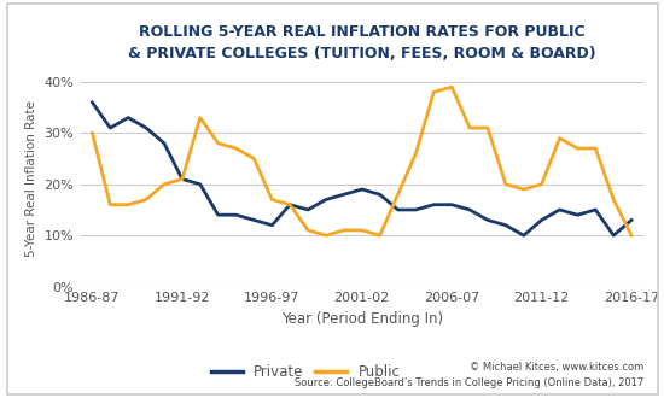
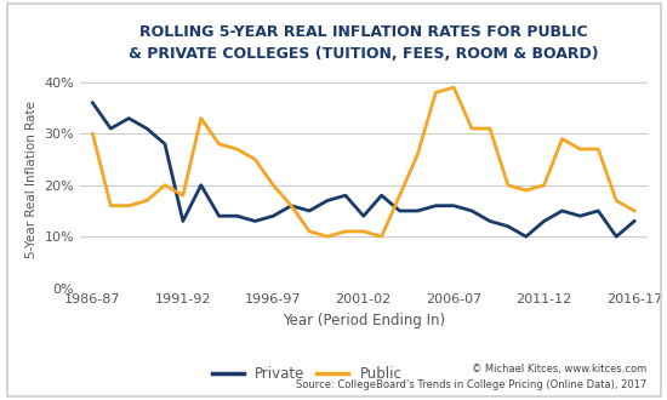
Private/1991-92: 21% -> 13%
Public/1991-92: 21% -> 18%
Private/1996-97: 12% -> 14%
Public/1996-97: 17% -> 20%
Private/2001-02: 19% -> 14%
Public/2016-17: 10% -> 15%
